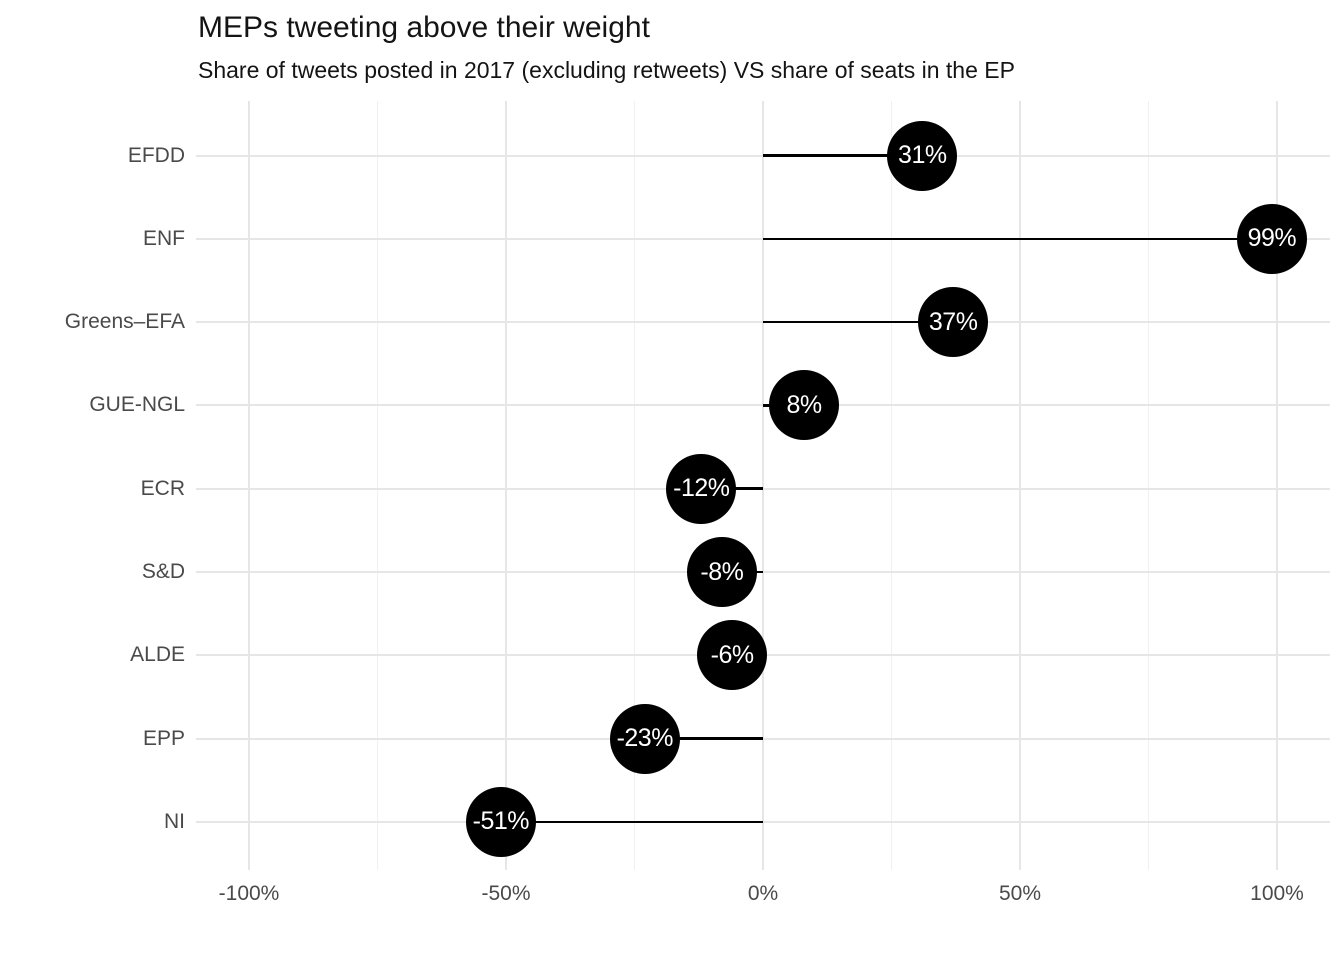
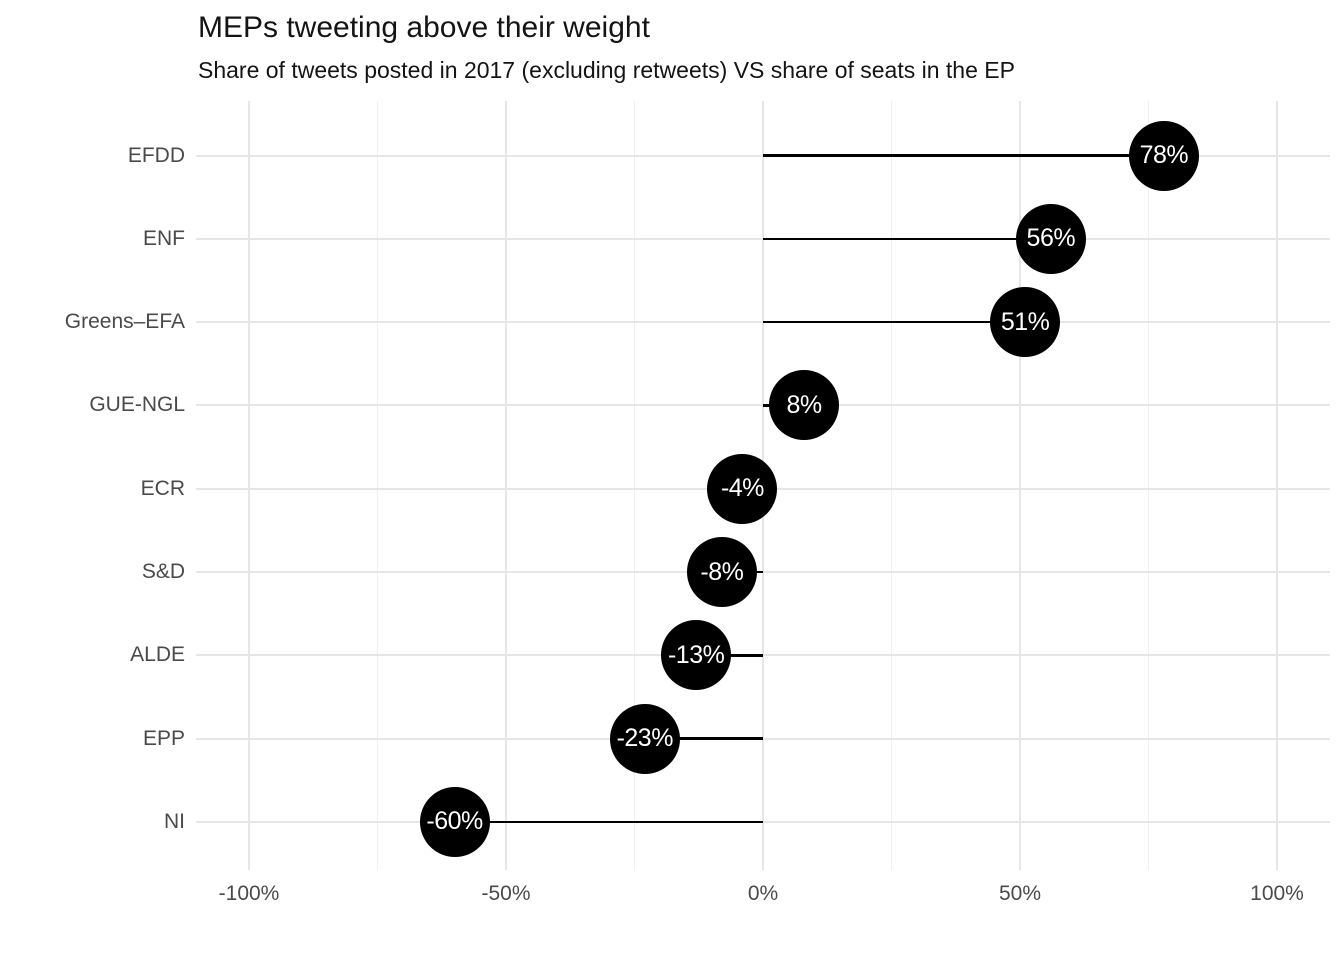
EFDD: 31% -> 78%
ENF: 99% -> 56%
Greens–EFA: 37% -> 51%
ECR: -12% -> -4%
ALDE: -6% -> -13%
NI: -51% -> -60%
